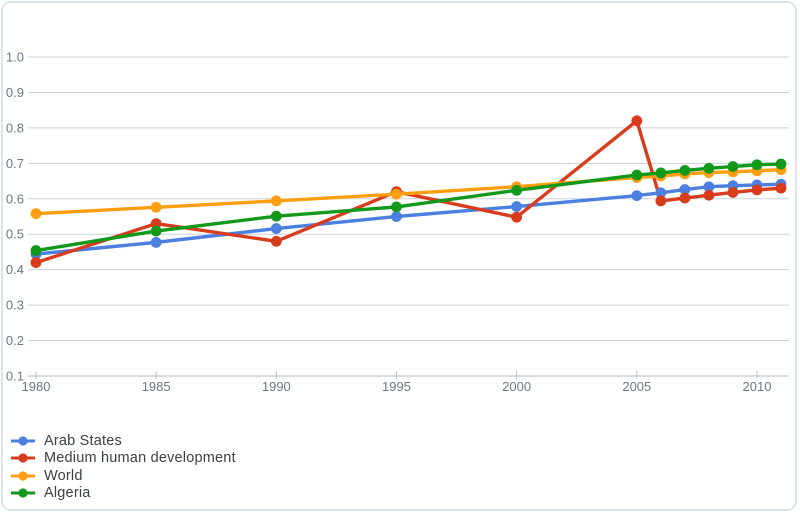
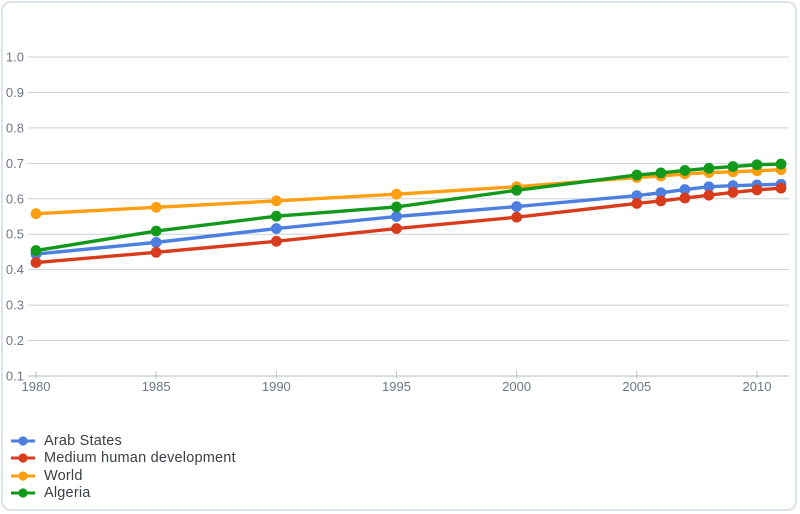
Medium human development/1985: 0.53 -> 0.45
Medium human development/1995: 0.62 -> 0.52
Medium human development/2005: 0.82 -> 0.59
